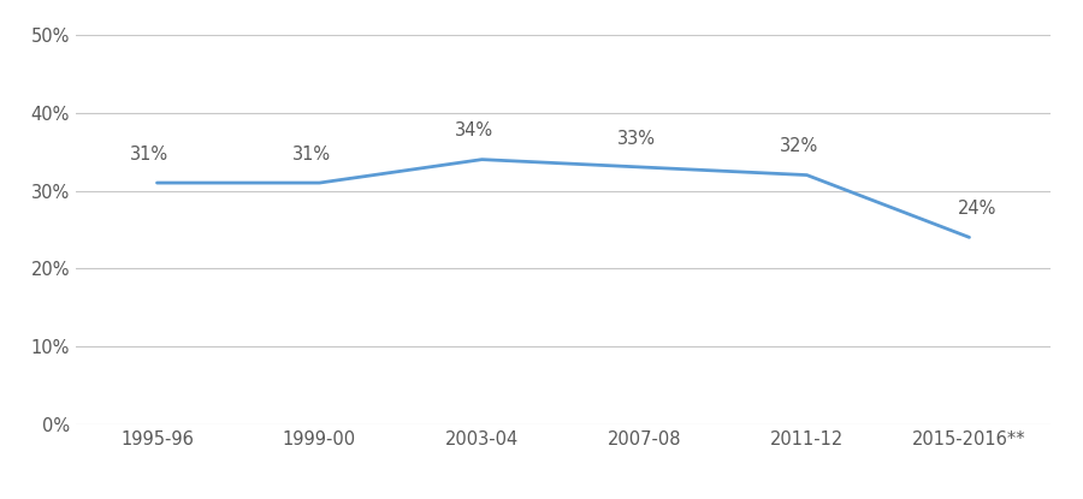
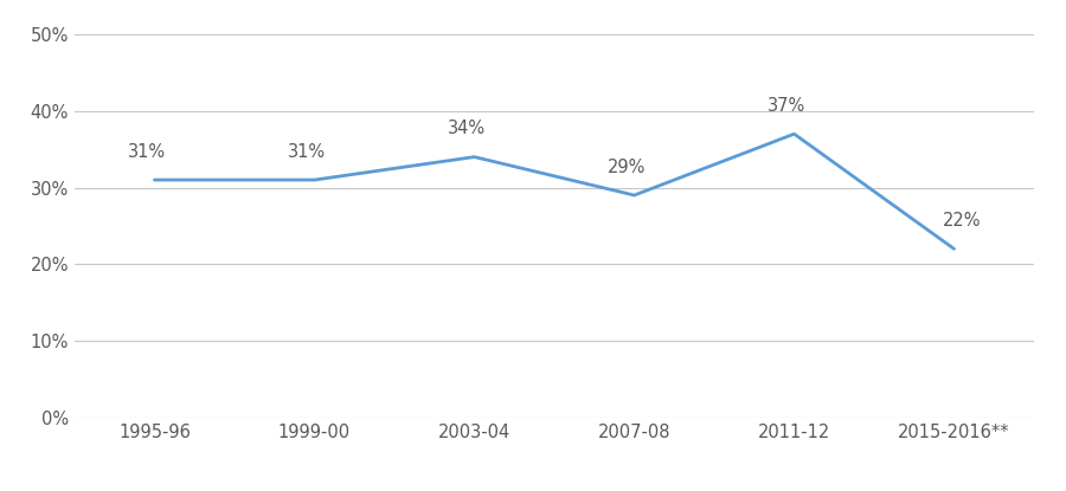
2007-08: 33% -> 29%
2011-12: 32% -> 37%
2015-2016**: 24% -> 22%
